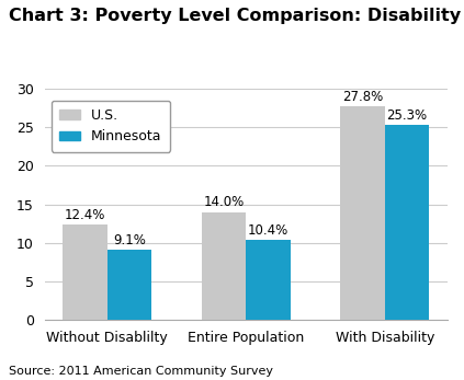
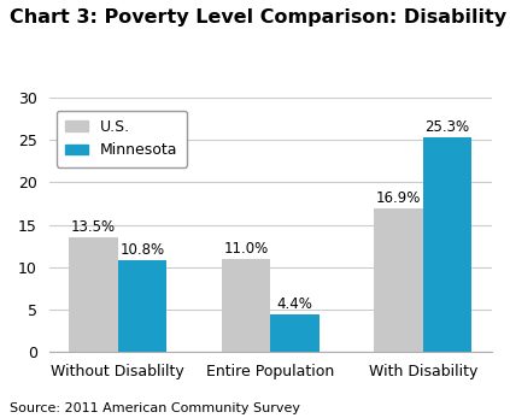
U.S./Without Disablilty: 12.4% -> 13.5%
Minnesota/Without Disablilty: 9.1% -> 10.8%
U.S./Entire Population: 14.0% -> 11.0%
Minnesota/Entire Population: 10.4% -> 4.4%
U.S./With Disability: 27.8% -> 16.9%
